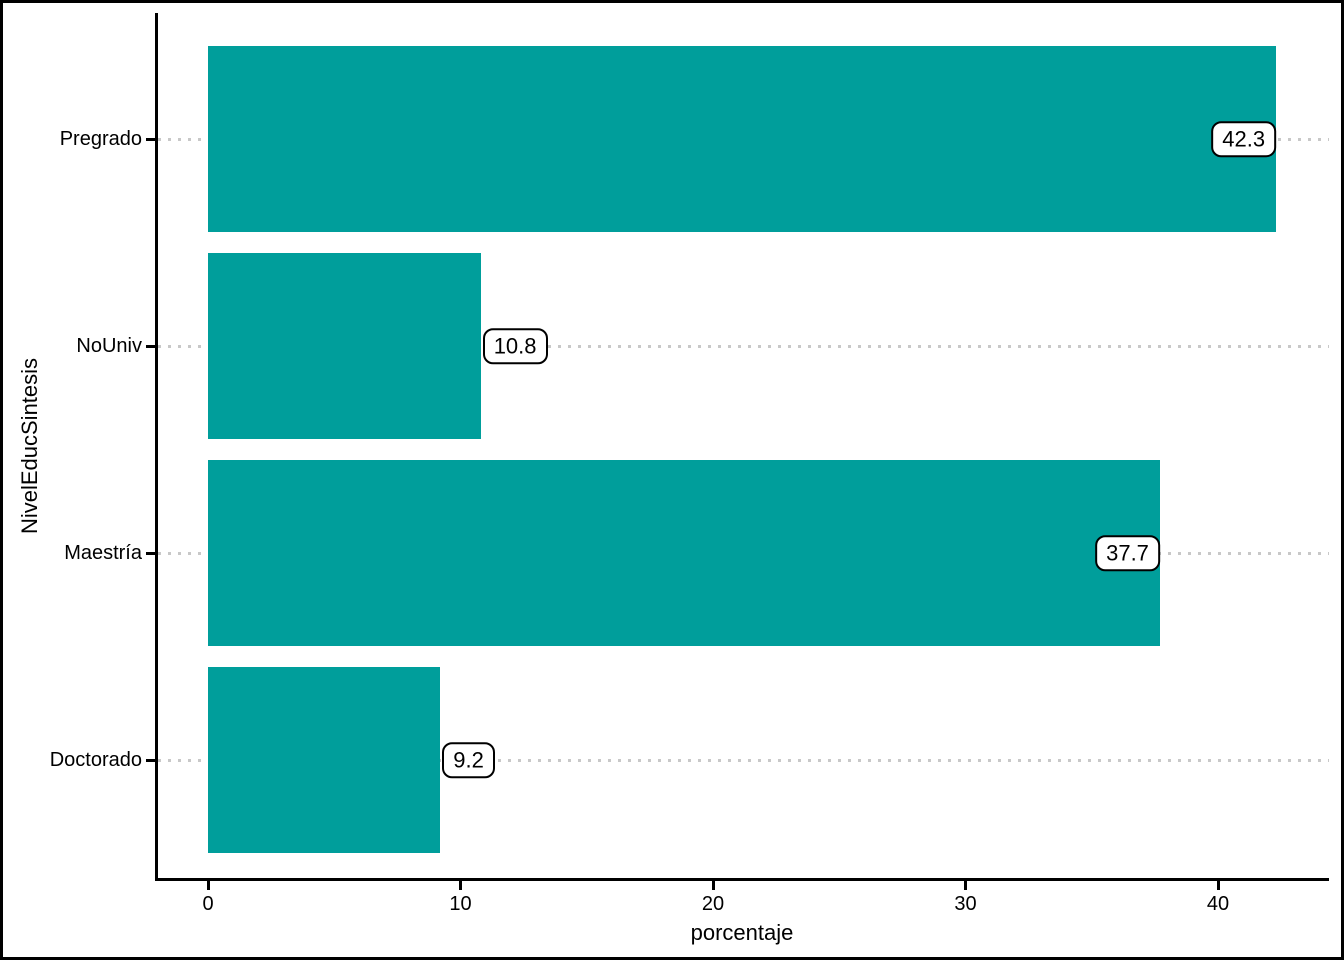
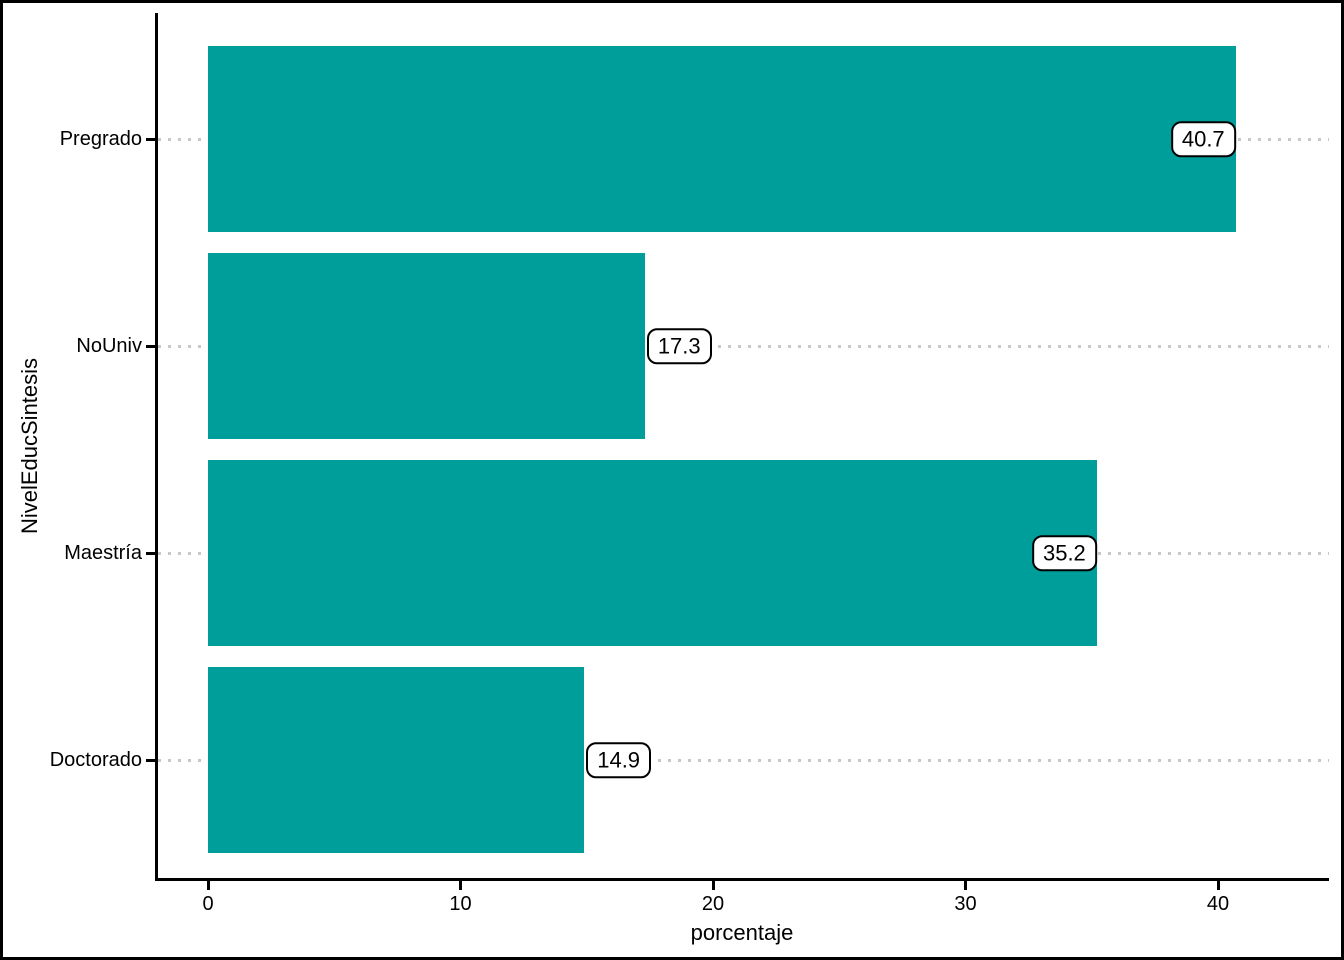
Pregrado: 42.3 -> 40.7
NoUniv: 10.8 -> 17.3
Maestría: 37.7 -> 35.2
Doctorado: 9.2 -> 14.9
